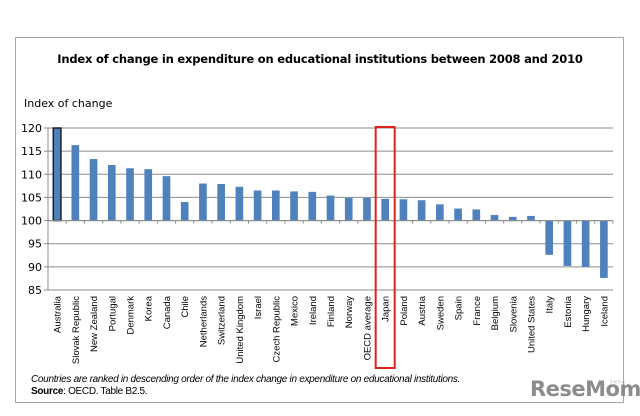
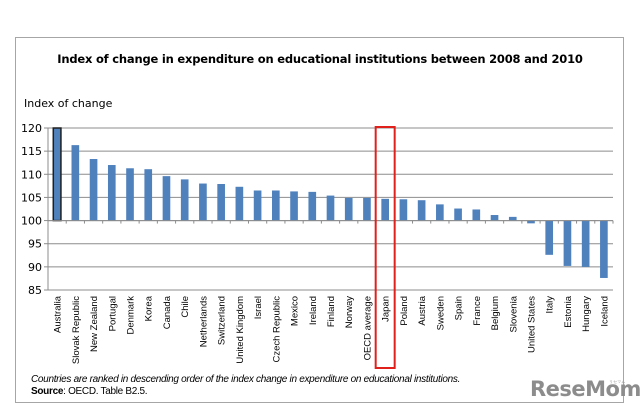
Chile: 104 -> 109
United States: 101 -> 99
